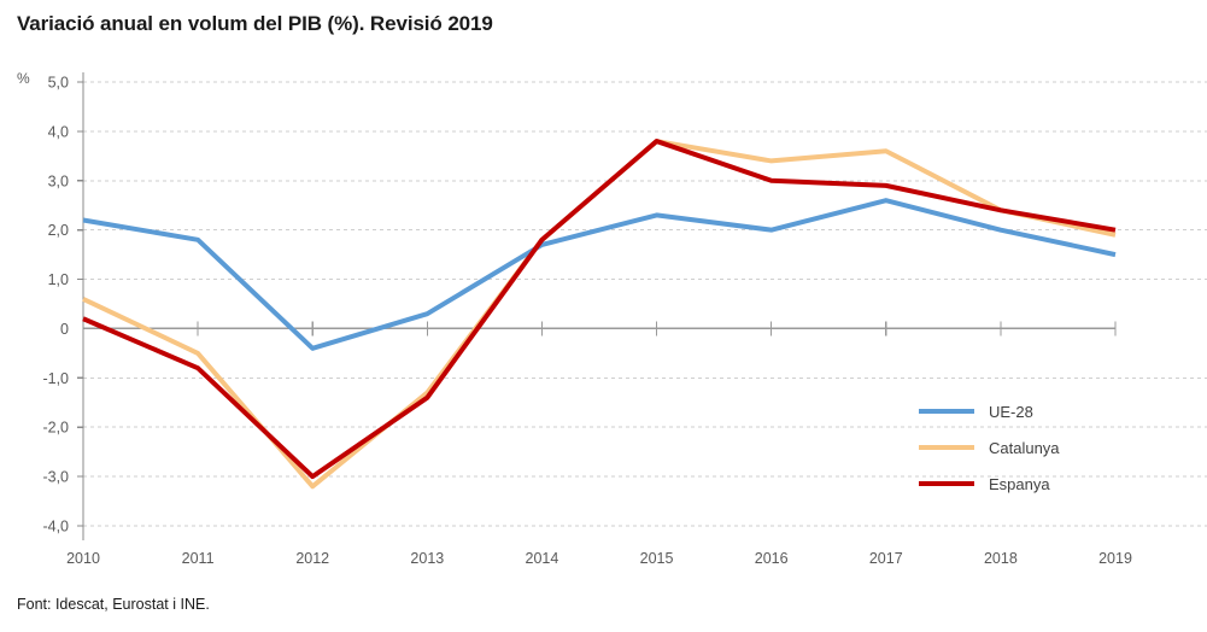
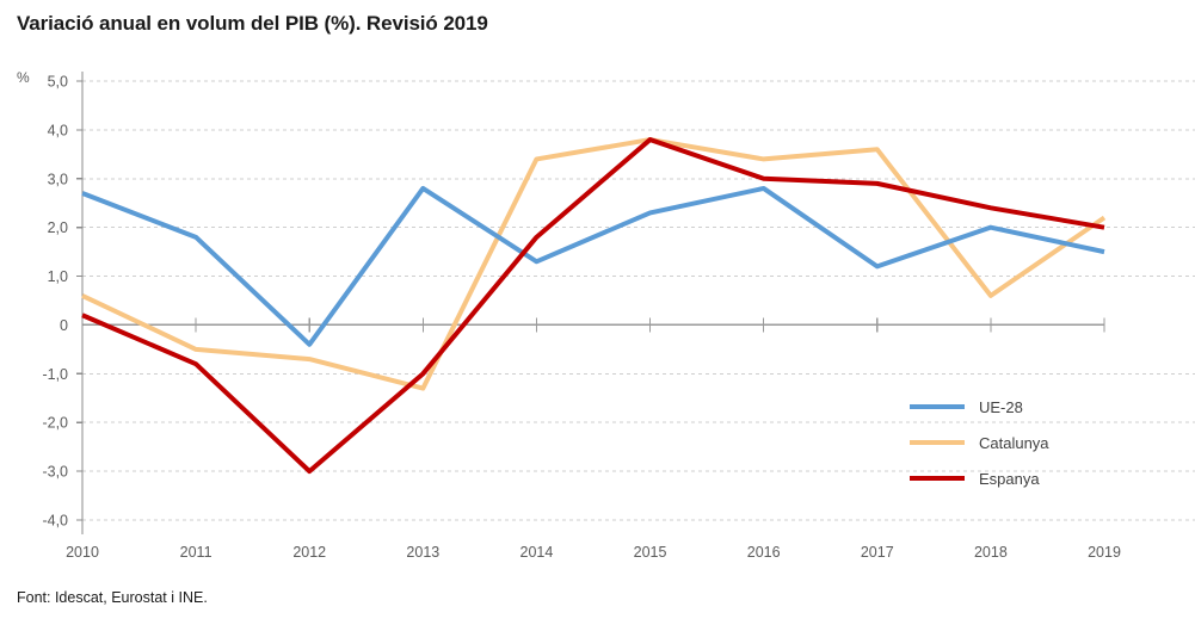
UE-28/2010: 2,2 -> 2,7
Catalunya/2012: -3,2 -> -0,7
UE-28/2013: 0,3 -> 2,8
Espanya/2013: -1,4 -> -1,0
UE-28/2014: 1,7 -> 1,3
Catalunya/2014: 1,8 -> 3,4
UE-28/2016: 2,0 -> 2,8
UE-28/2017: 2,6 -> 1,2
Catalunya/2018: 2,4 -> 0,6
Catalunya/2019: 1,9 -> 2,2
